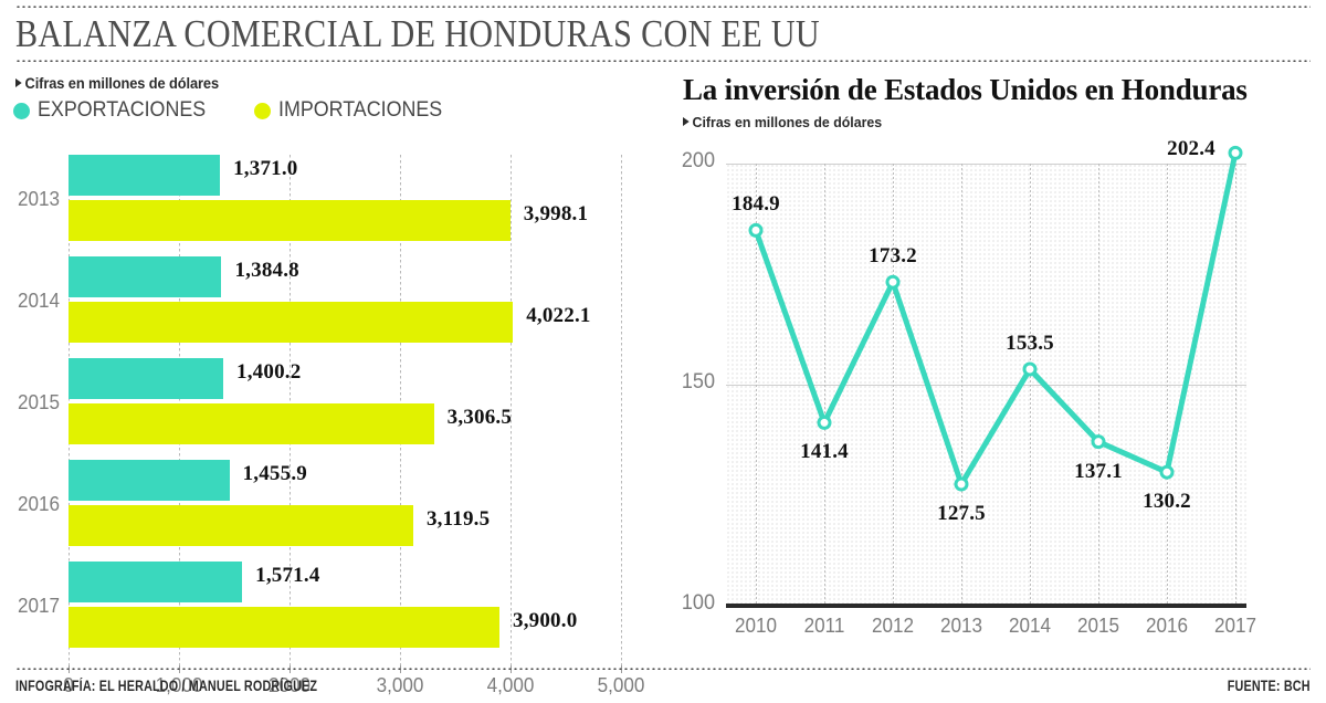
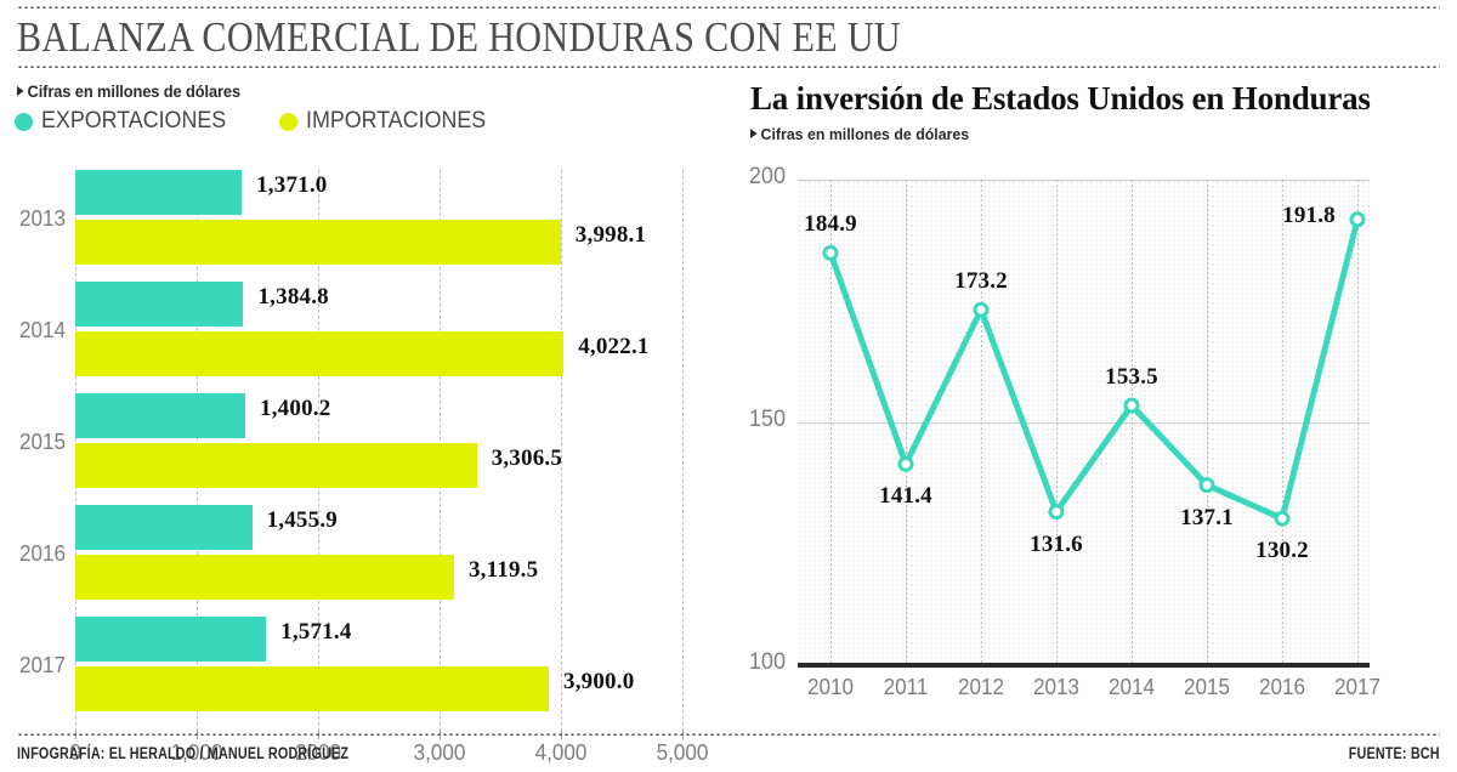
La inversión de Estados Unidos en Honduras/2013: 127.5 -> 131.6
La inversión de Estados Unidos en Honduras/2017: 202.4 -> 191.8
